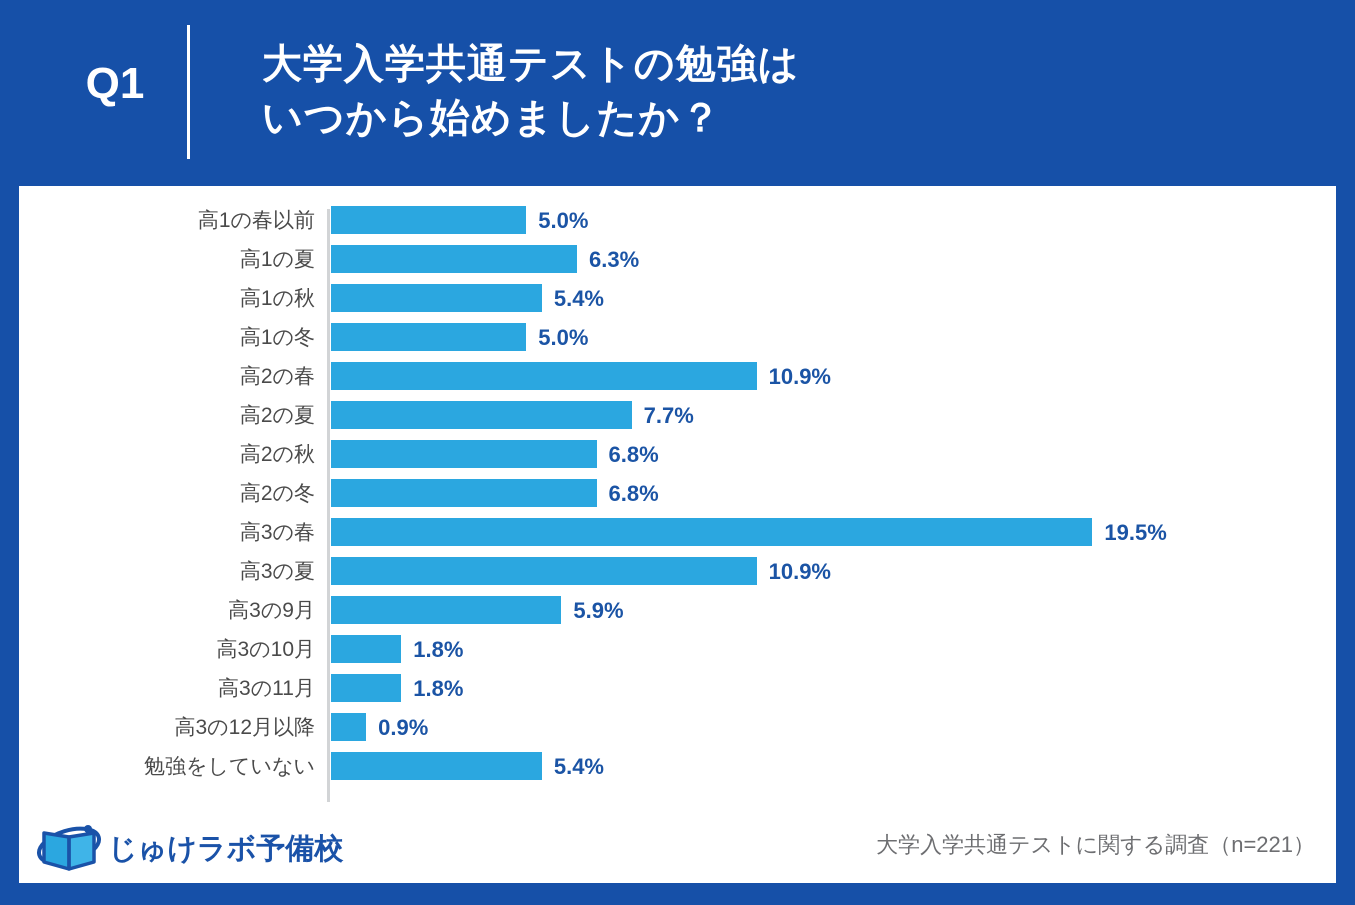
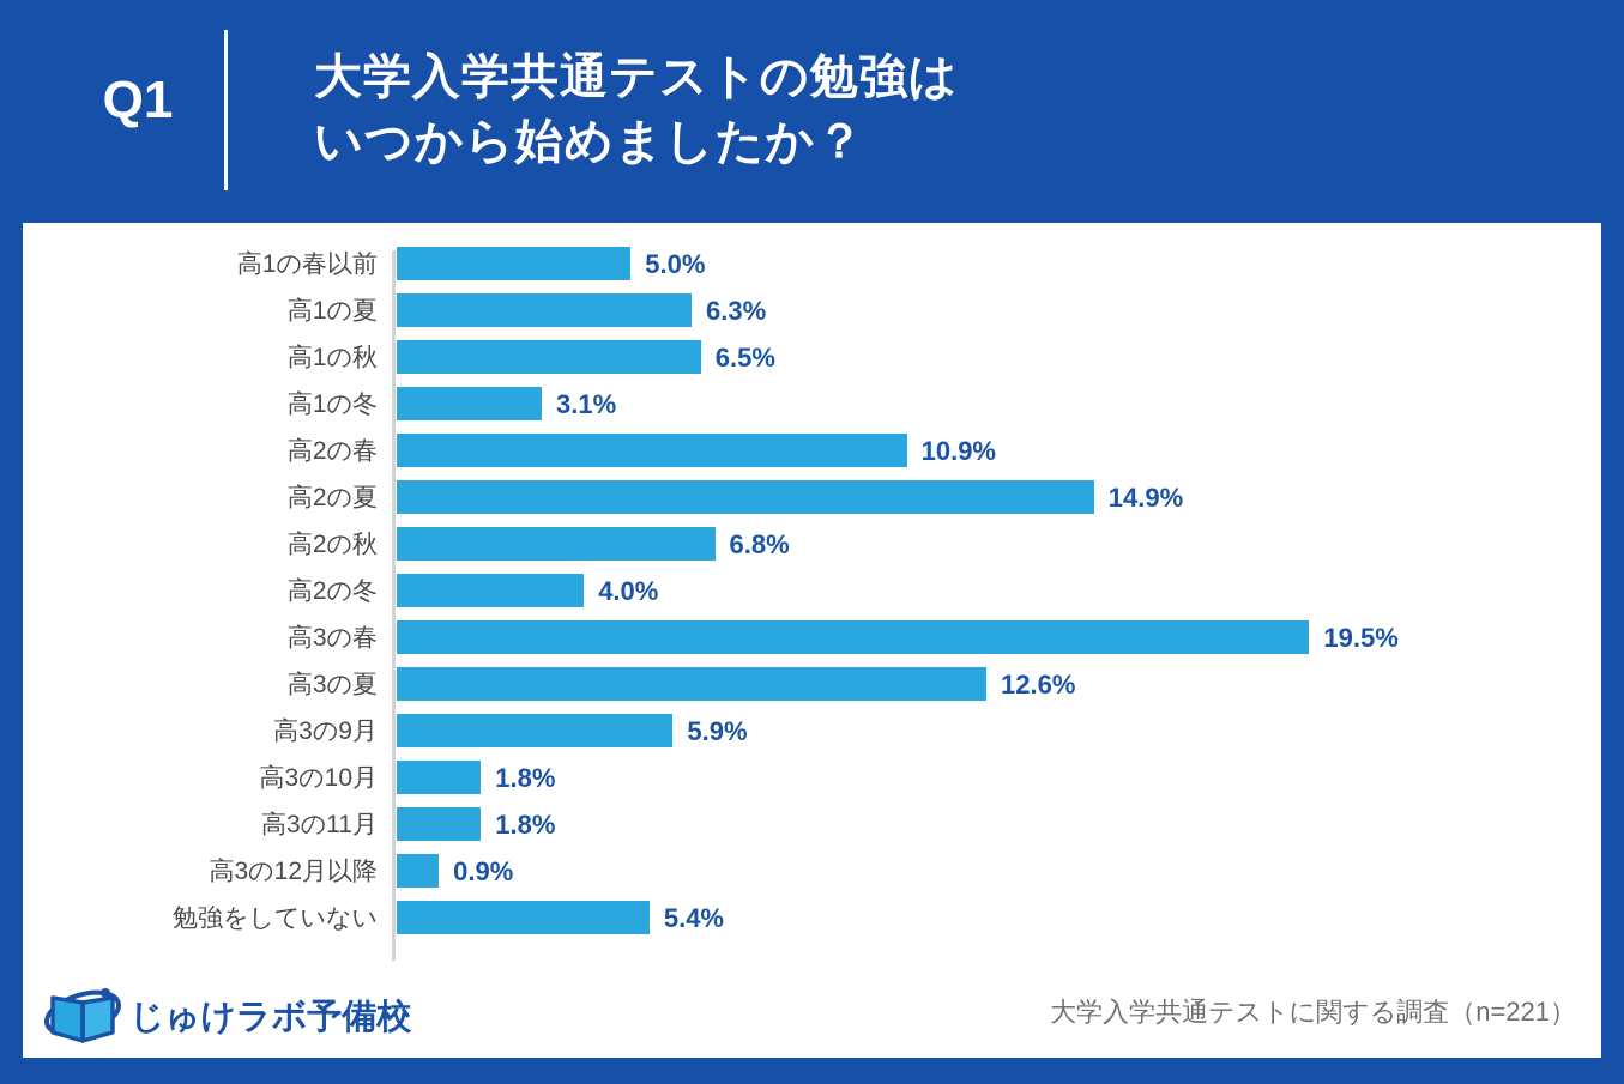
高1の秋: 5.4% -> 6.5%
高1の冬: 5.0% -> 3.1%
高2の夏: 7.7% -> 14.9%
高2の冬: 6.8% -> 4.0%
高3の夏: 10.9% -> 12.6%
